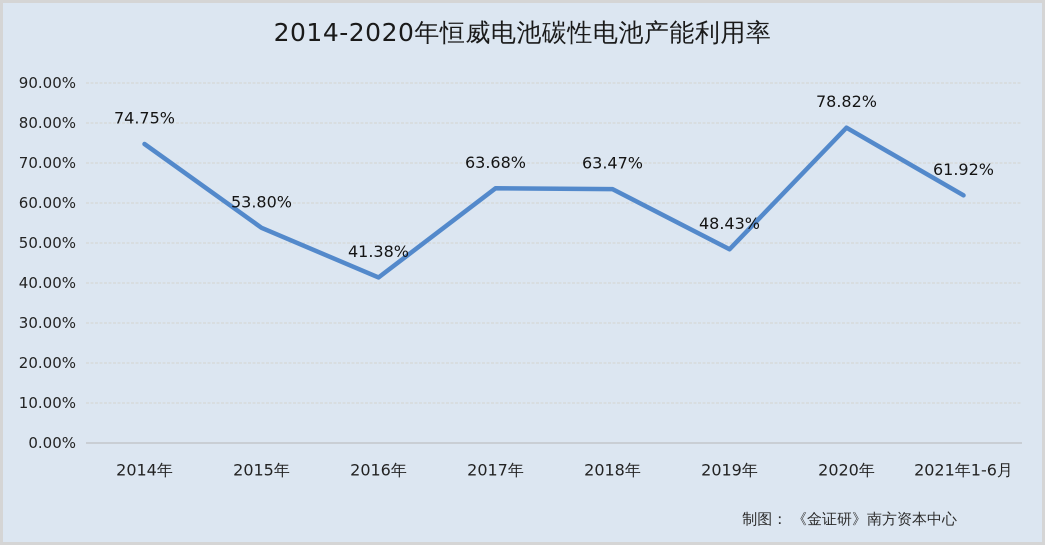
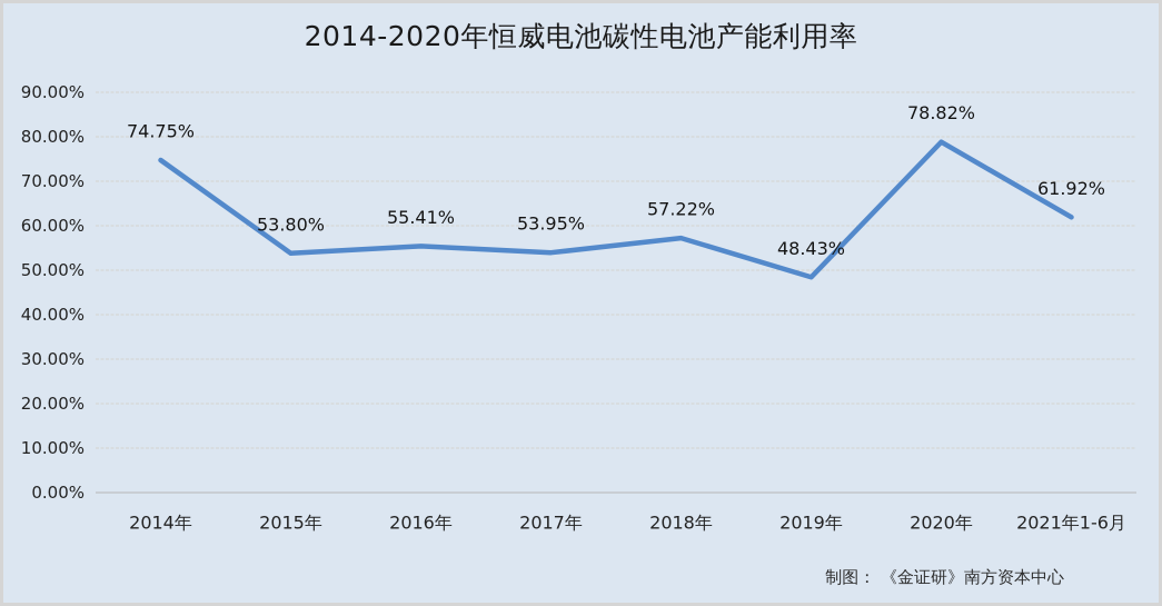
2016年: 41.38% -> 55.41%
2017年: 63.68% -> 53.95%
2018年: 63.47% -> 57.22%
